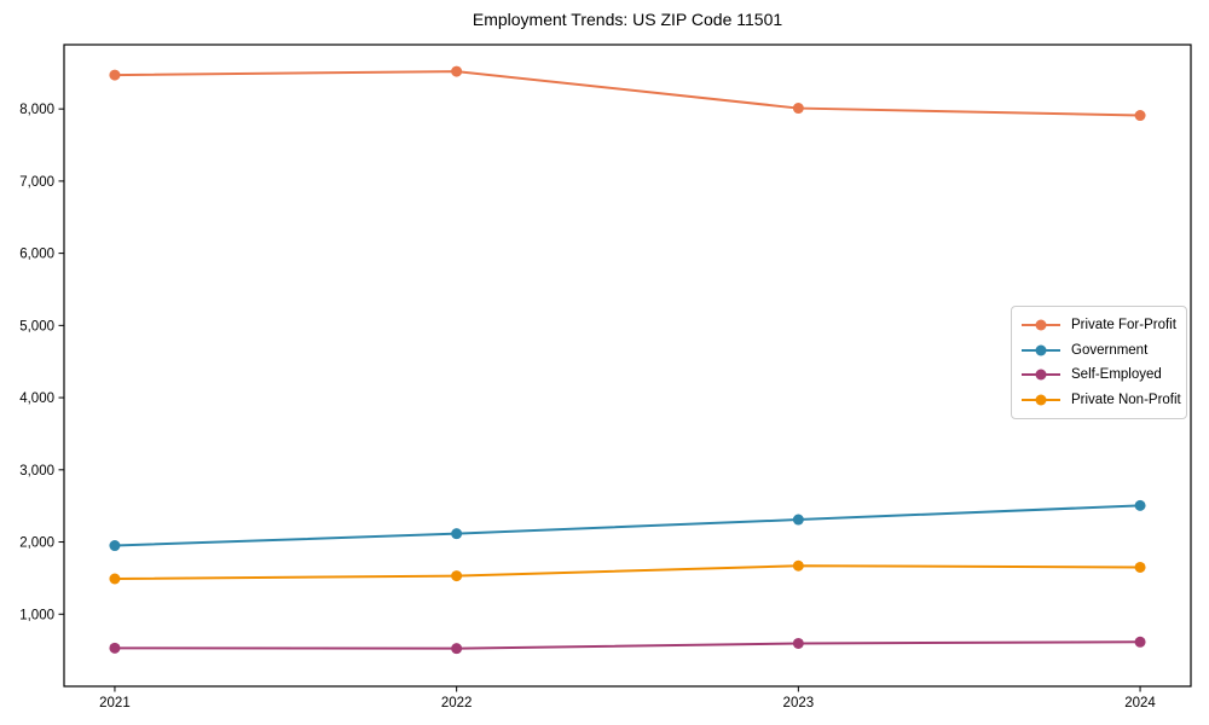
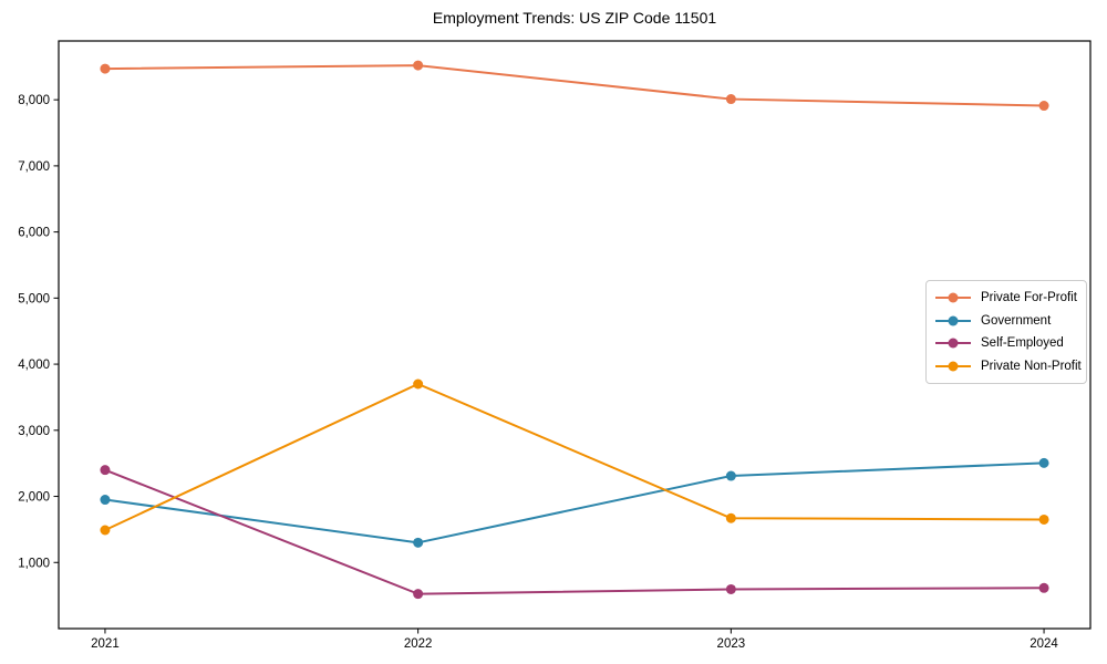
Self-Employed/2021: 500 -> 2400
Government/2022: 2100 -> 1300
Private Non-Profit/2022: 1500 -> 3700
